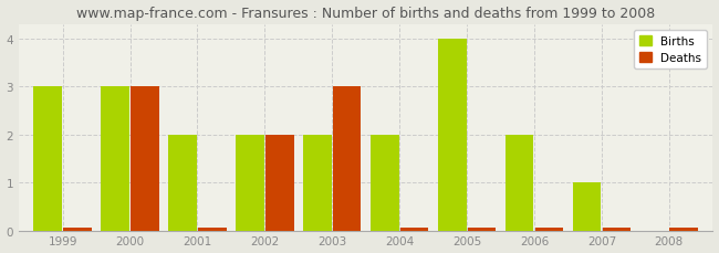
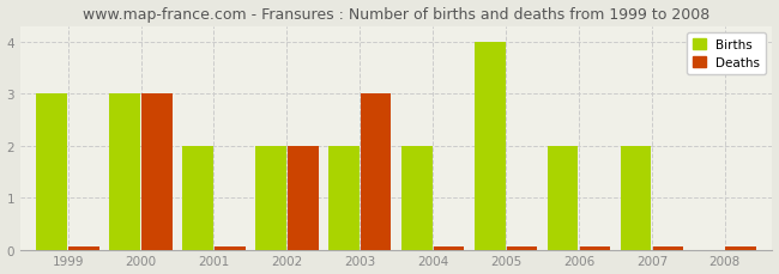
Births/2007: 1 -> 2
